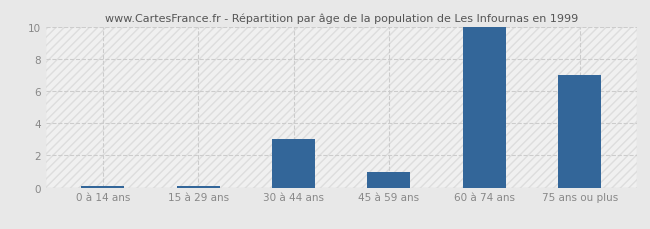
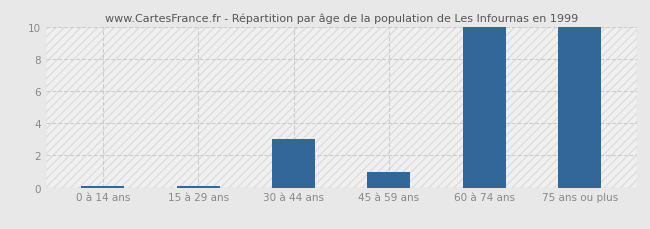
75 ans ou plus: 7.0 -> 10.0
